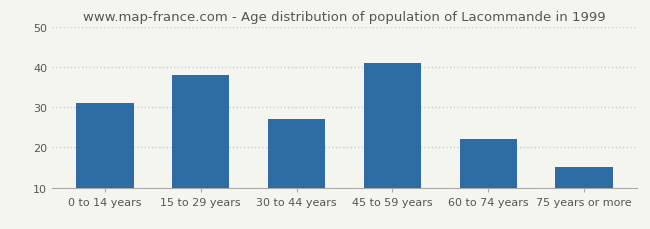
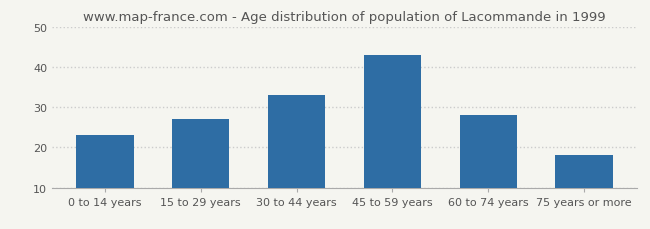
0 to 14 years: 31 -> 23
15 to 29 years: 38 -> 27
30 to 44 years: 27 -> 33
45 to 59 years: 41 -> 43
60 to 74 years: 22 -> 28
75 years or more: 15 -> 18
